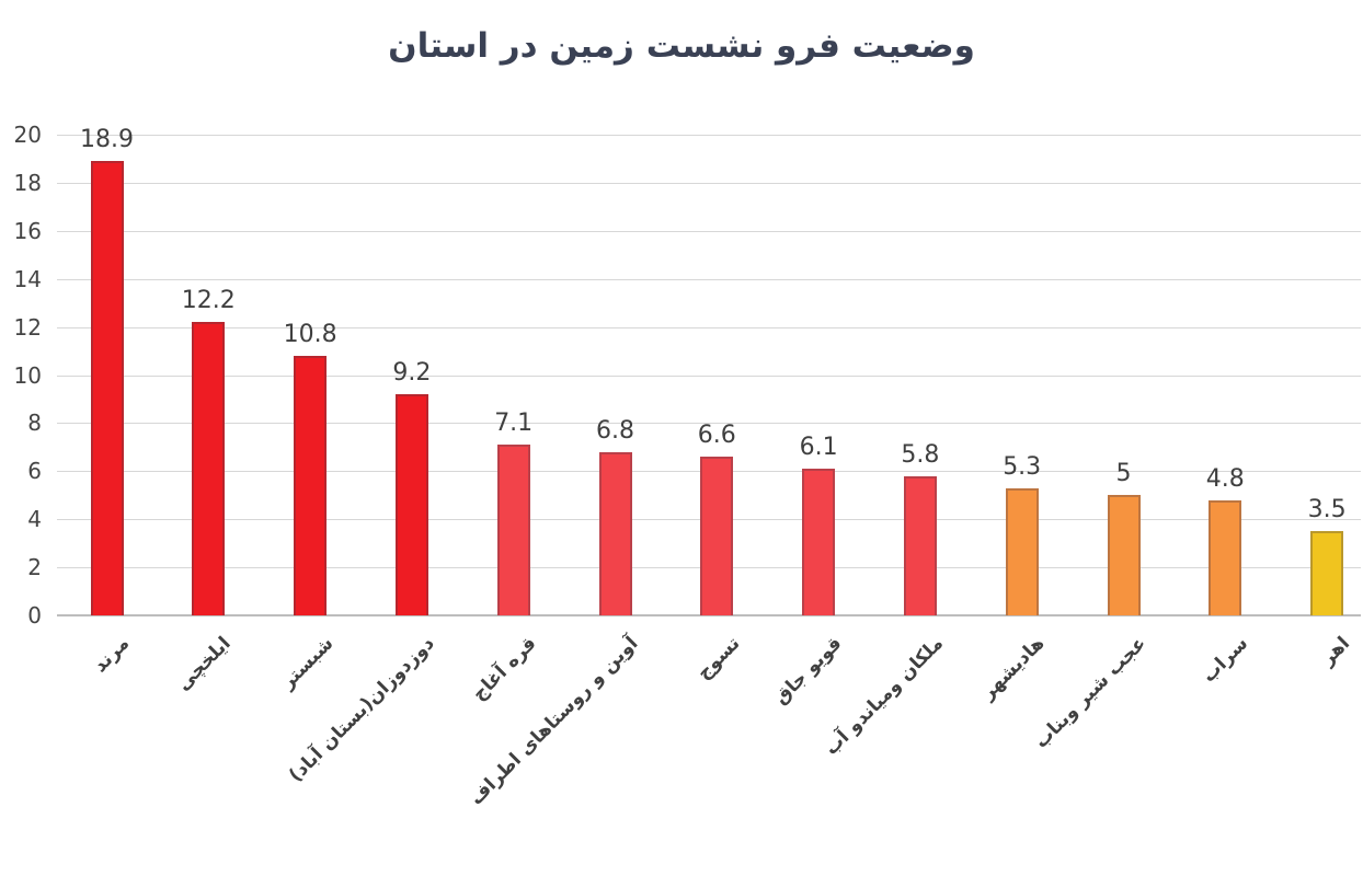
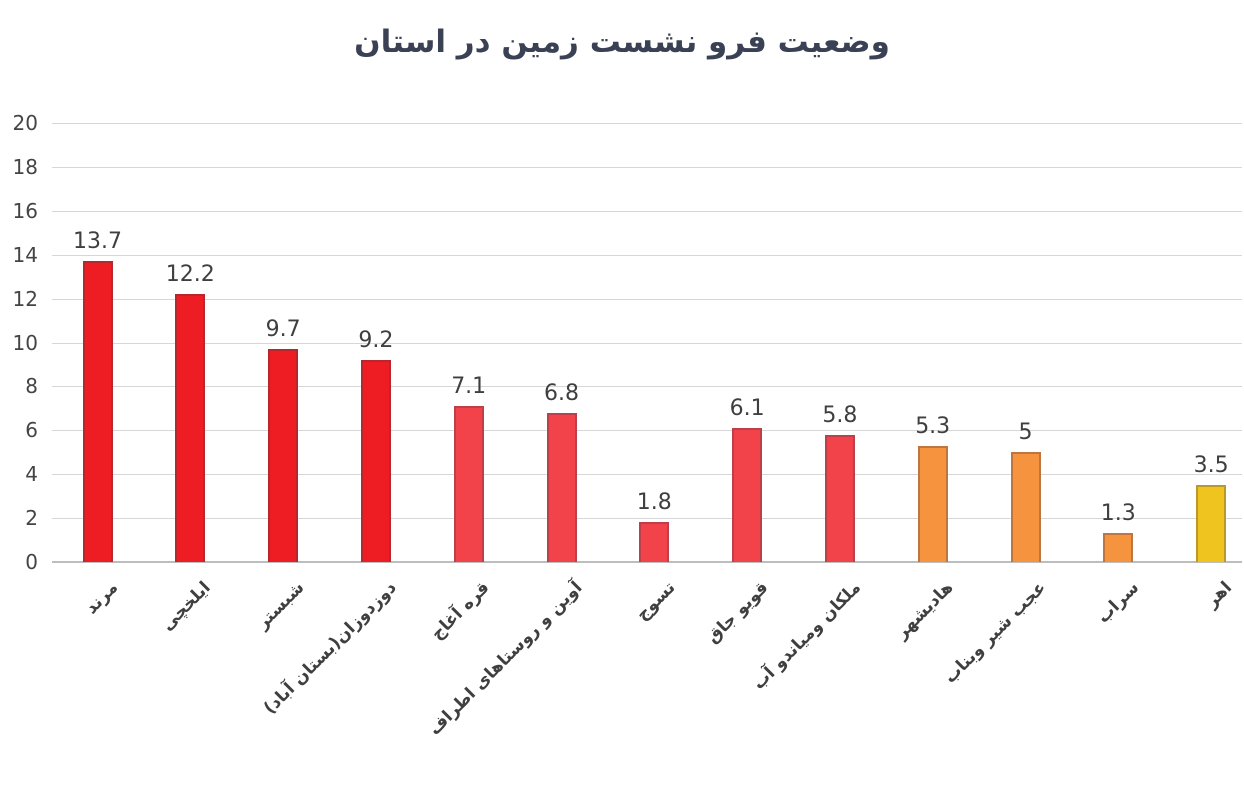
مرند: 18.9 -> 13.7
شبستر: 10.8 -> 9.7
تسوج: 6.6 -> 1.8
سراب: 4.8 -> 1.3
